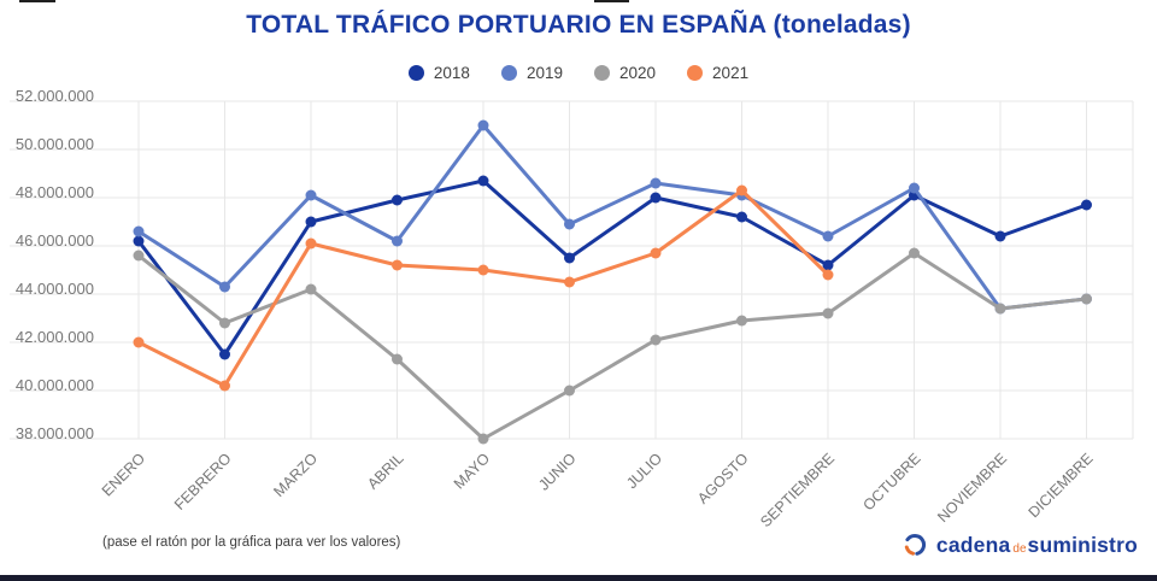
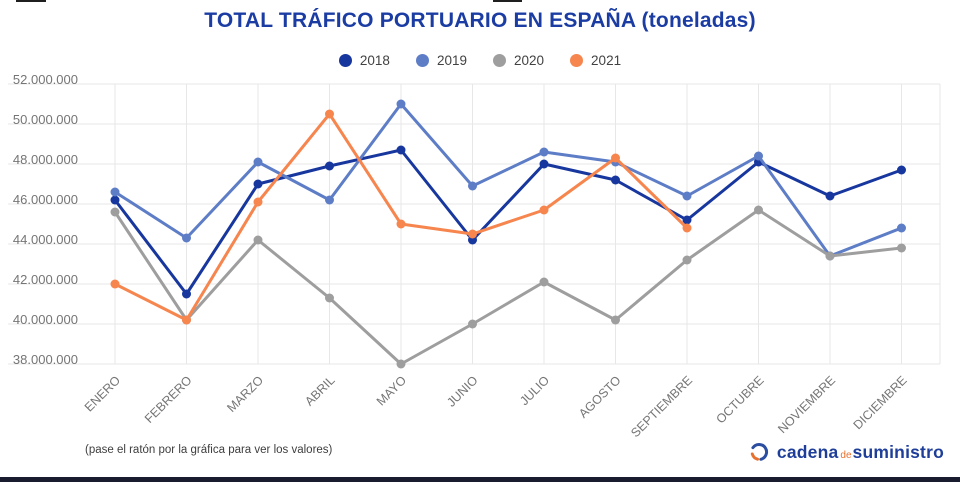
2020/FEBRERO: 42800000 -> 40200000
2021/ABRIL: 45200000 -> 50500000
2018/JUNIO: 45500000 -> 44200000
2020/AGOSTO: 42900000 -> 40200000
2019/DICIEMBRE: 43800000 -> 44800000
